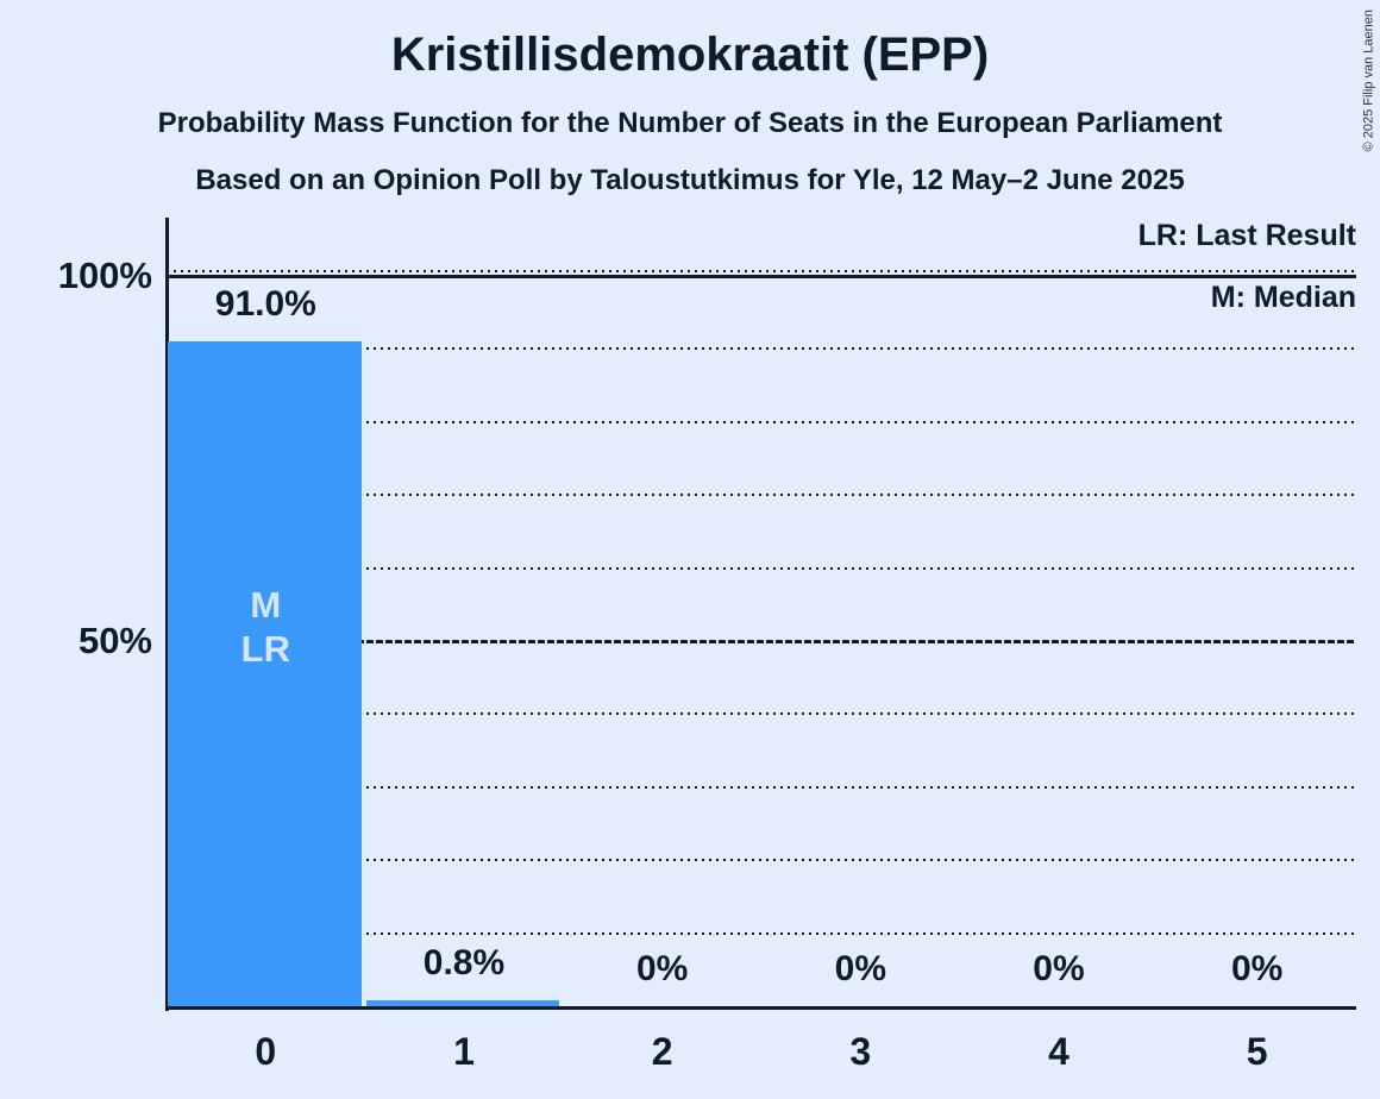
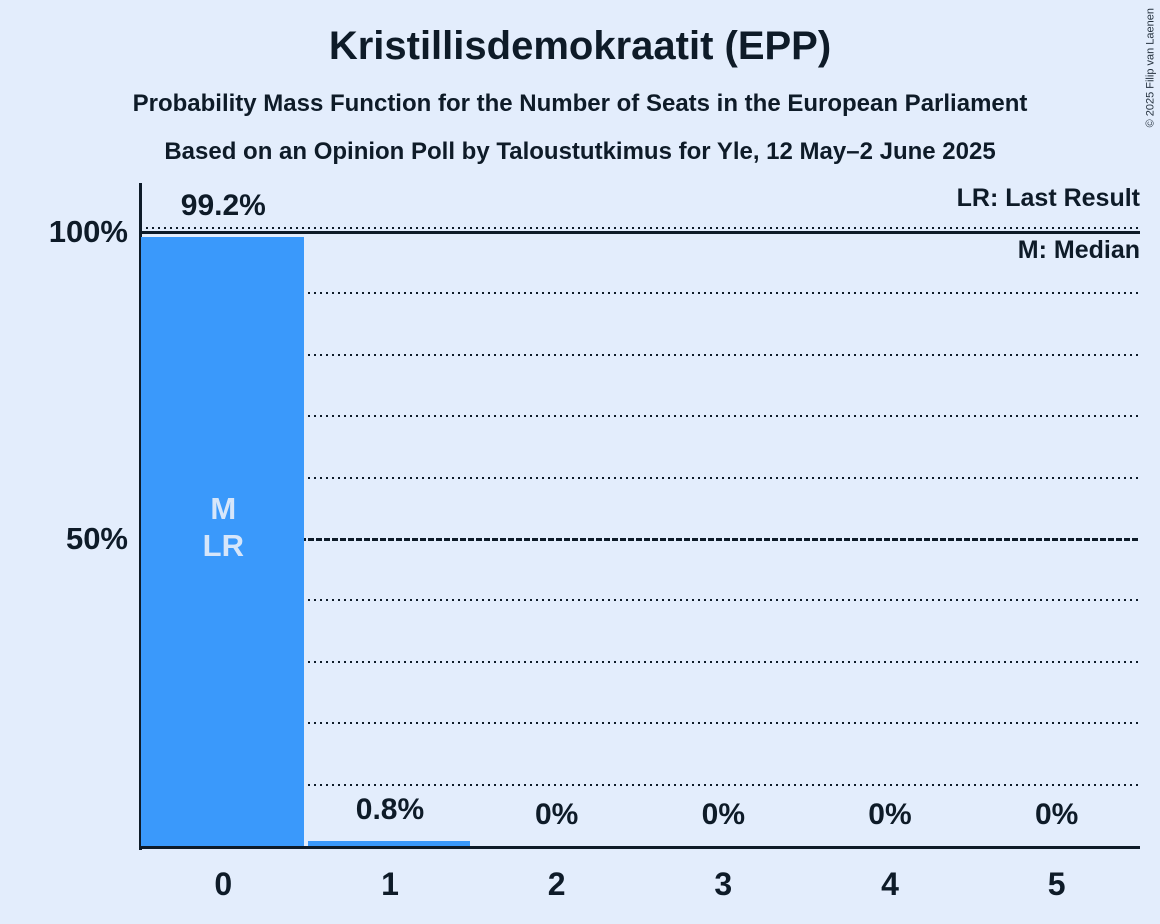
0: 91.0% -> 99.2%
